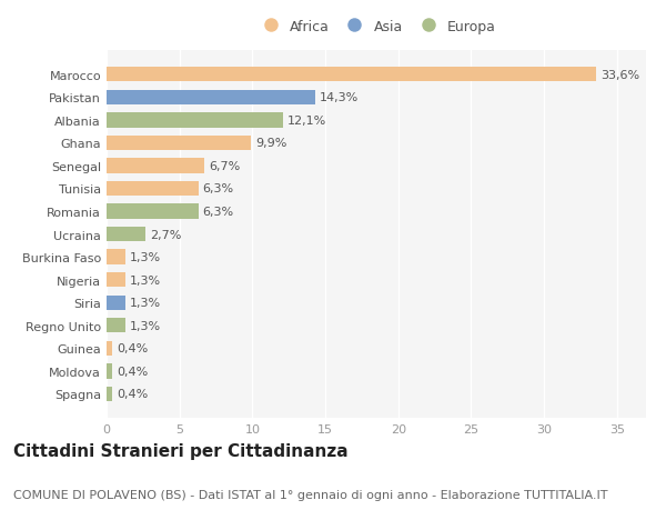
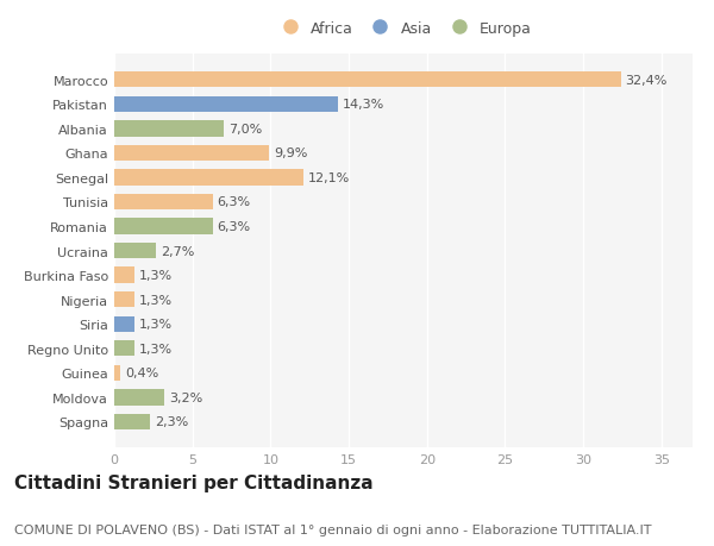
Marocco: 33,6% -> 32,4%
Albania: 12,1% -> 7,0%
Senegal: 6,7% -> 12,1%
Moldova: 0,4% -> 3,2%
Spagna: 0,4% -> 2,3%
